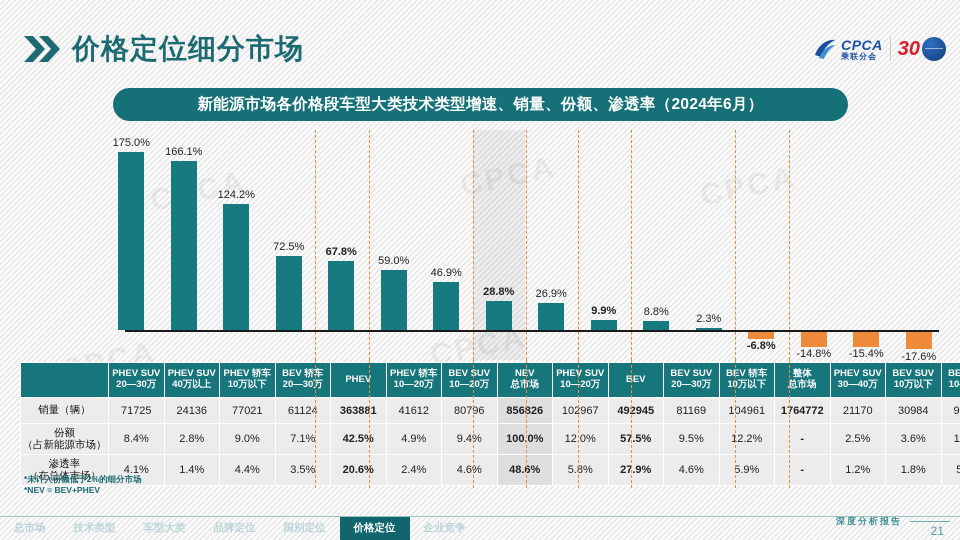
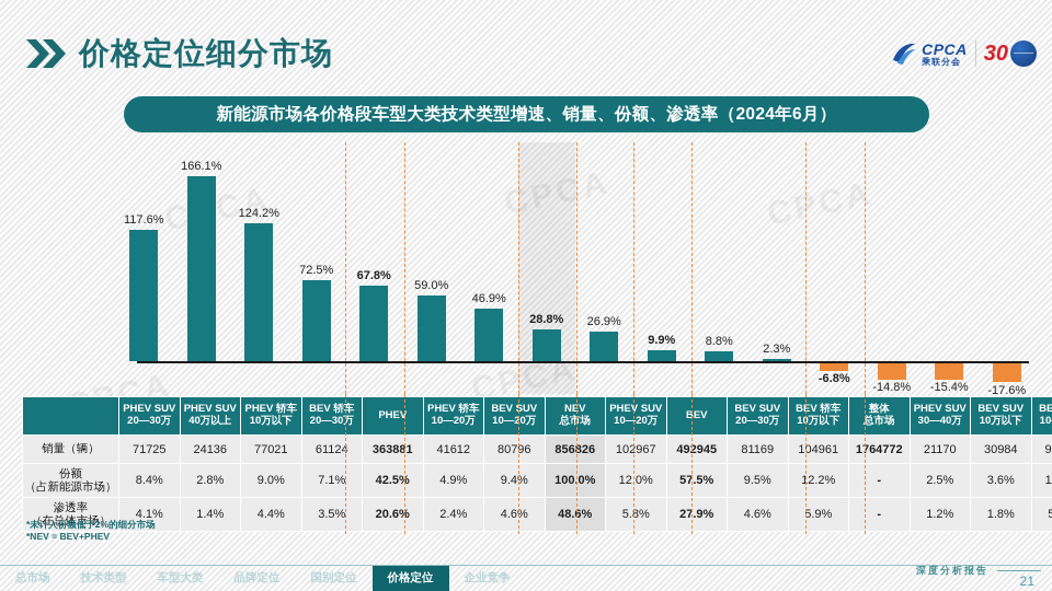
PHEV SUV 20—30万: 175.0% -> 117.6%
